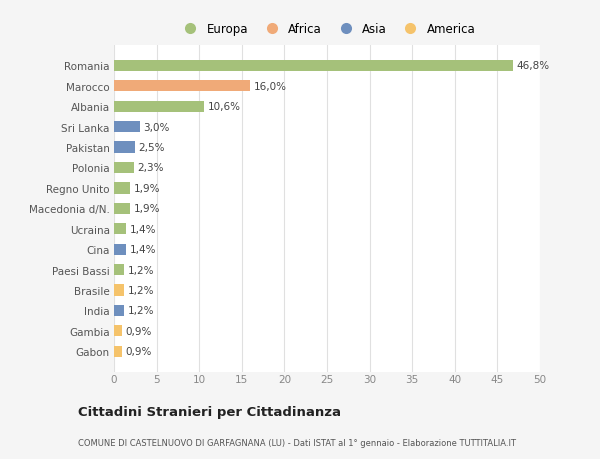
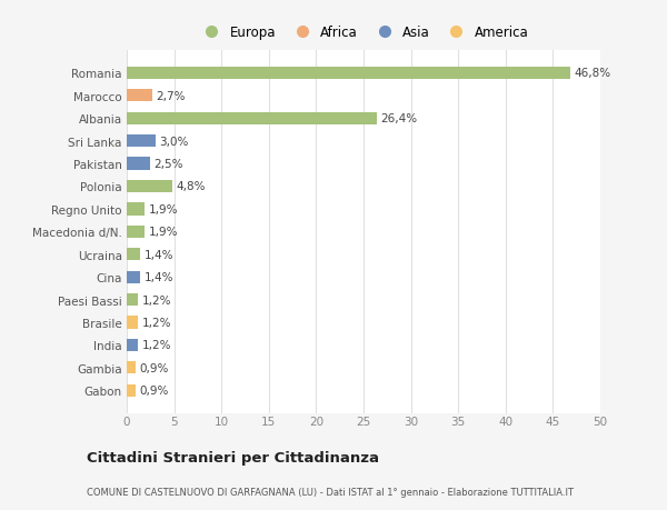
Marocco: 16,0% -> 2,7%
Albania: 10,6% -> 26,4%
Polonia: 2,3% -> 4,8%
